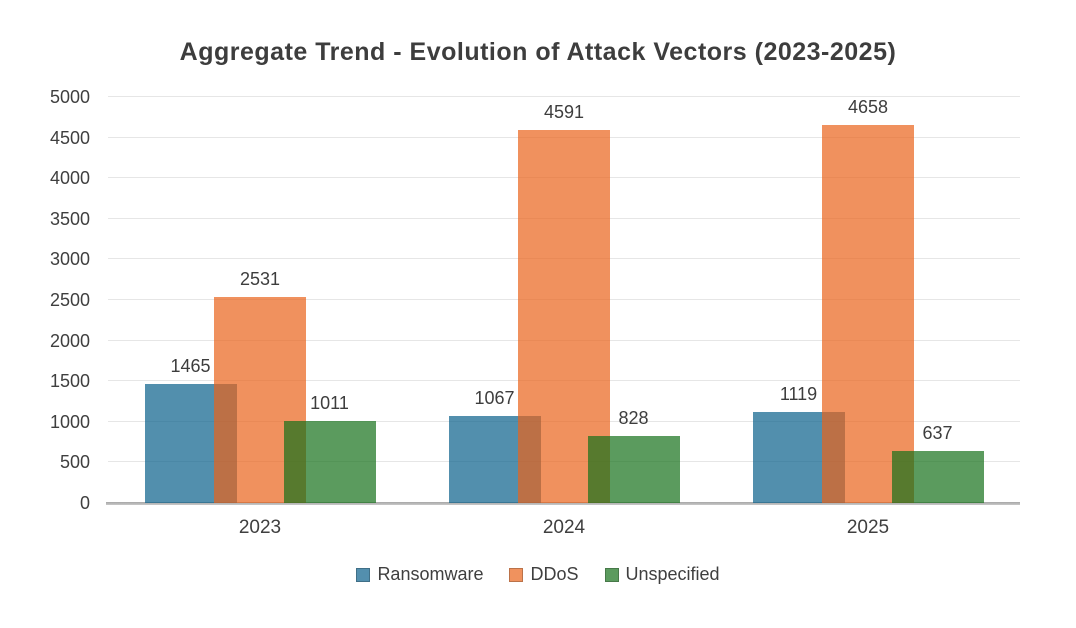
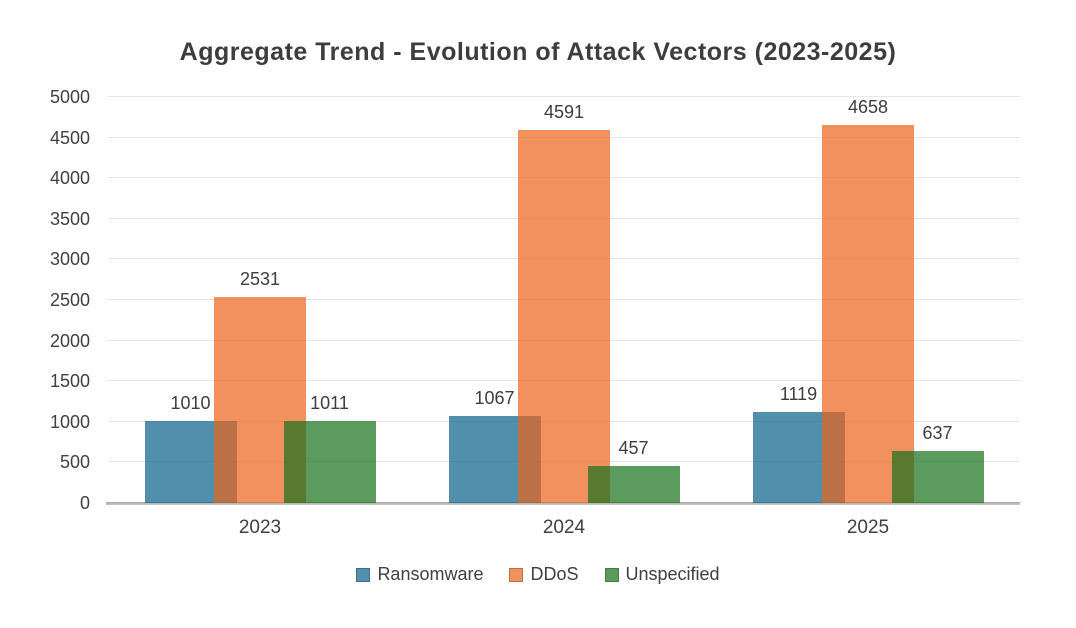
Ransomware/2023: 1465 -> 1010
Unspecified/2024: 828 -> 457
